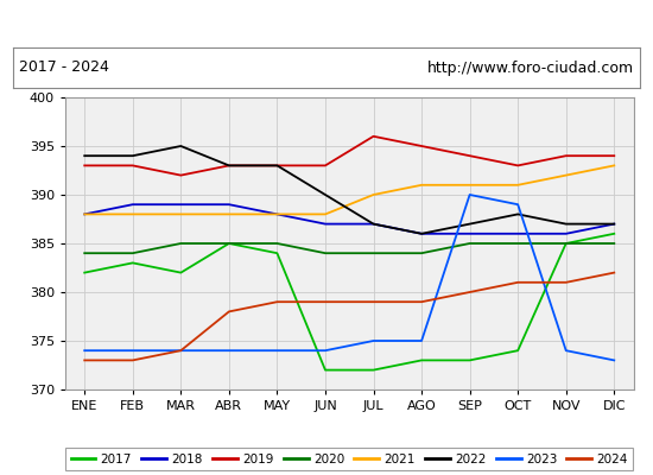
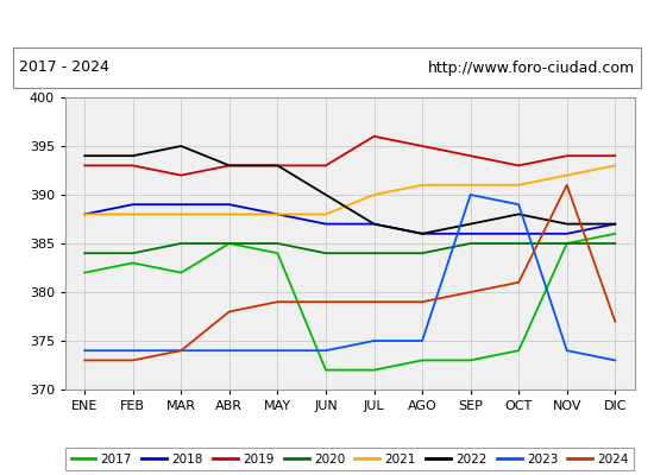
2024/NOV: 381 -> 391
2024/DIC: 382 -> 377
